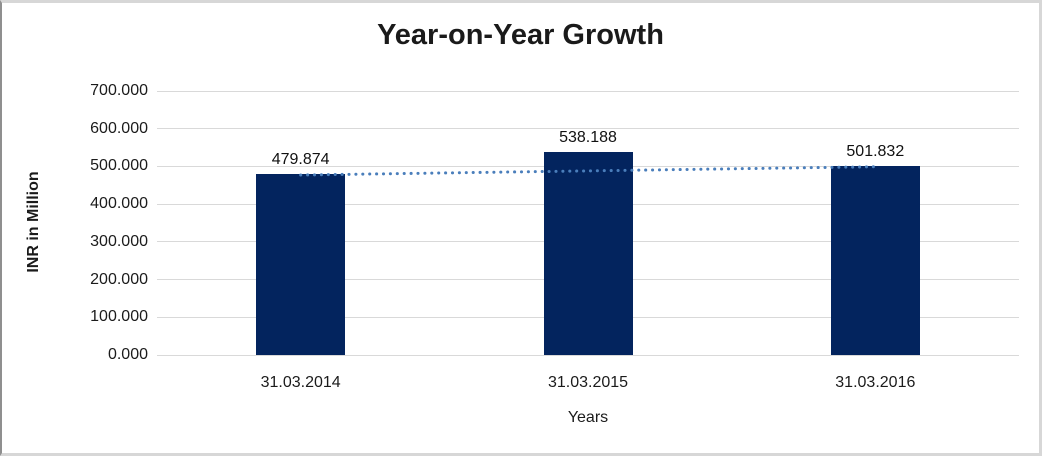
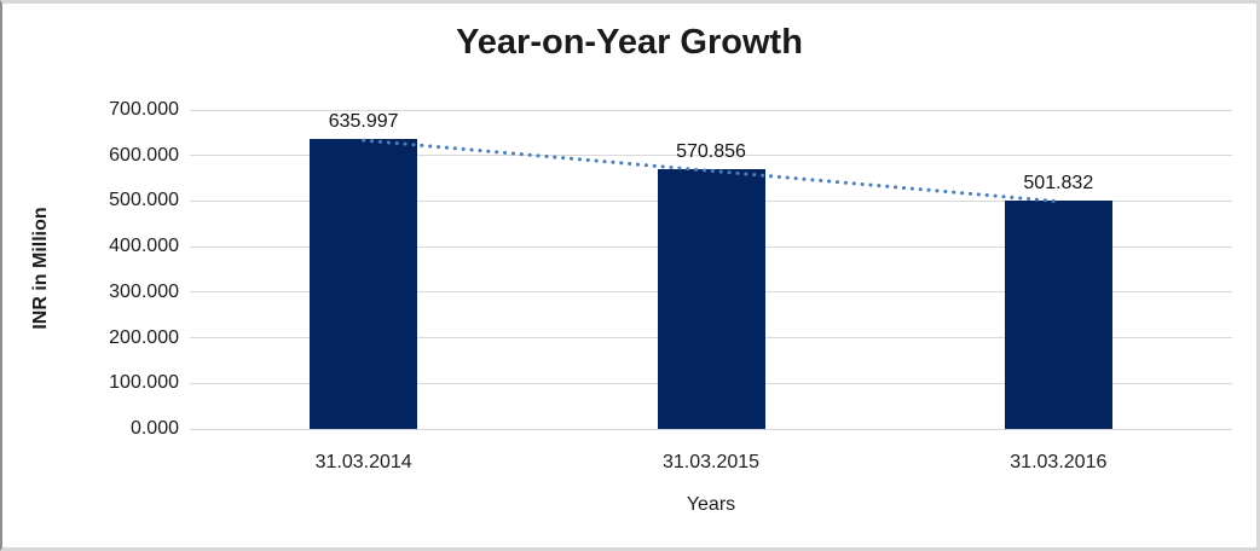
31.03.2014: 479.874 -> 635.997
31.03.2015: 538.188 -> 570.856
